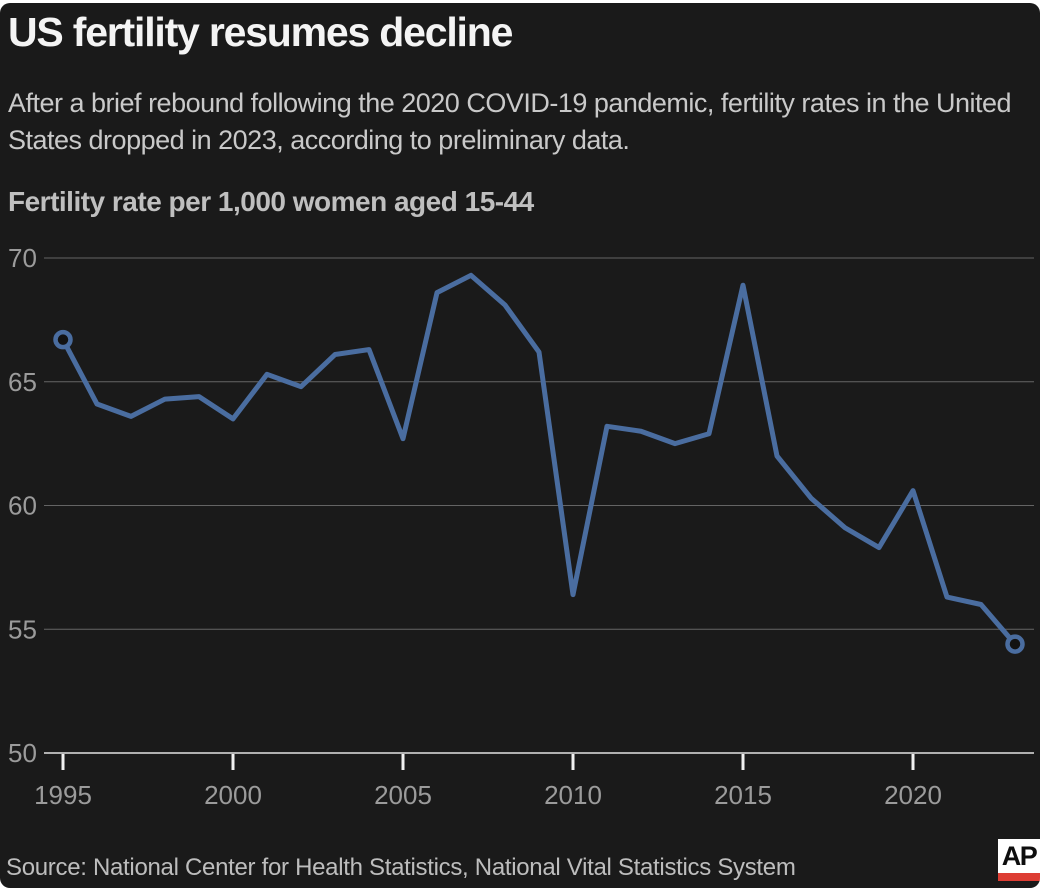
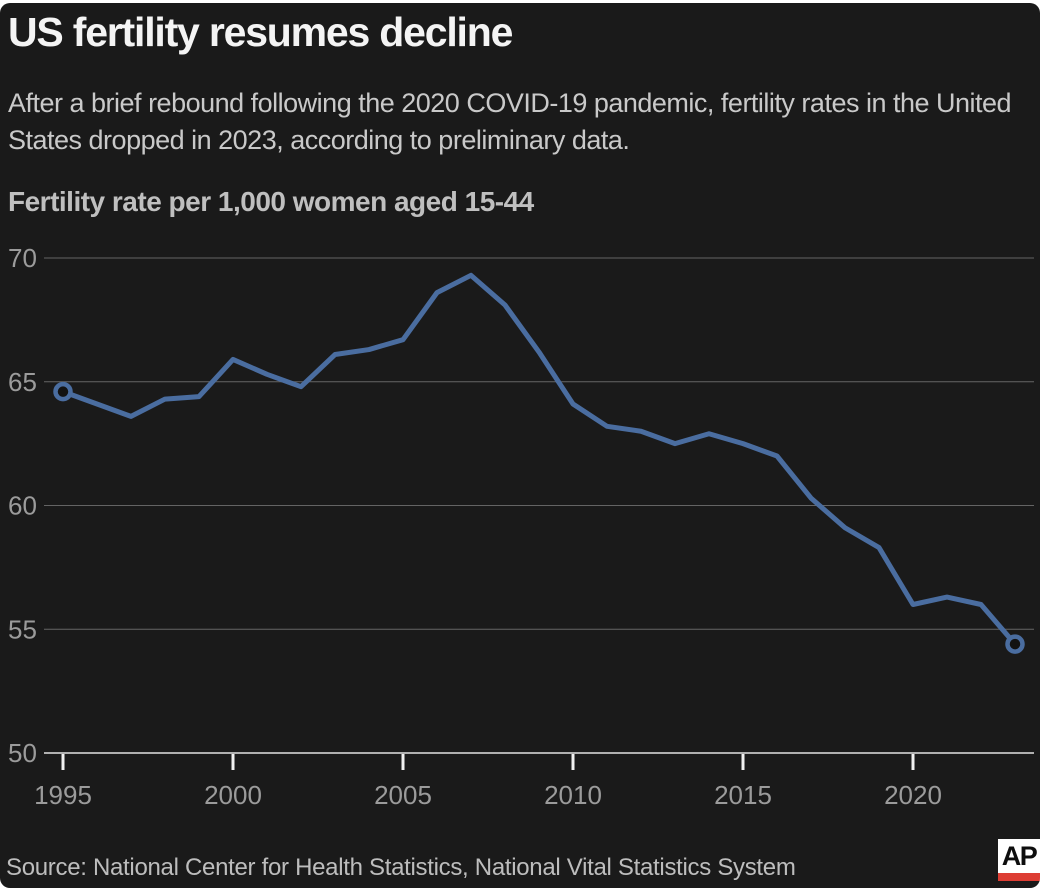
1995: 66.7 -> 64.6
2000: 63.5 -> 65.9
2005: 62.7 -> 66.7
2010: 56.4 -> 64.1
2015: 68.9 -> 62.5
2020: 60.6 -> 56.0
